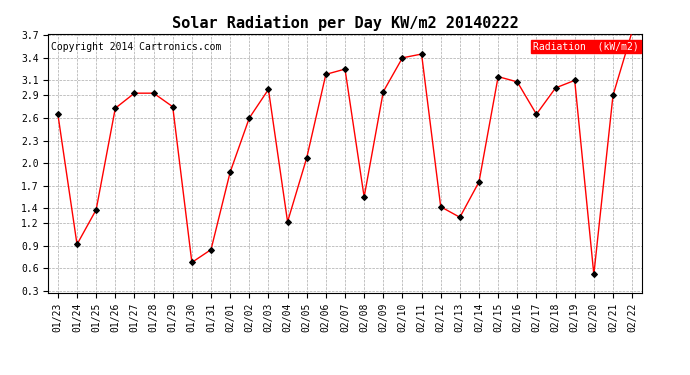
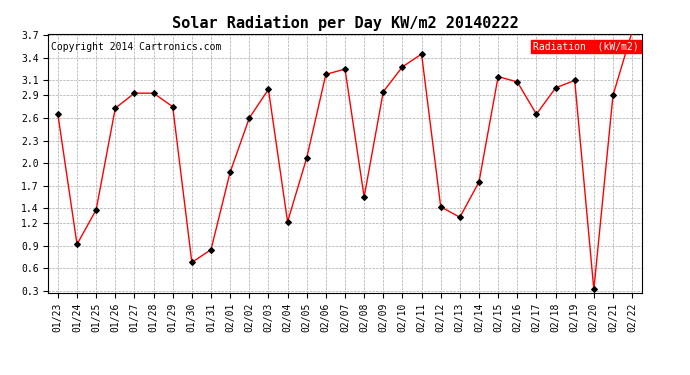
02/10: 3.40 -> 3.28
02/20: 0.52 -> 0.32
